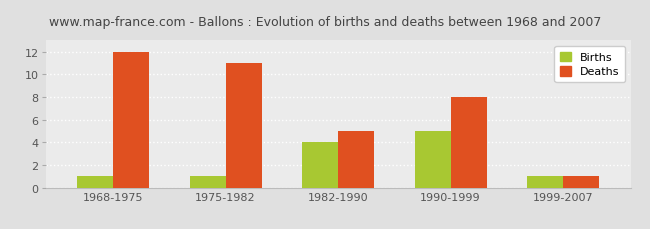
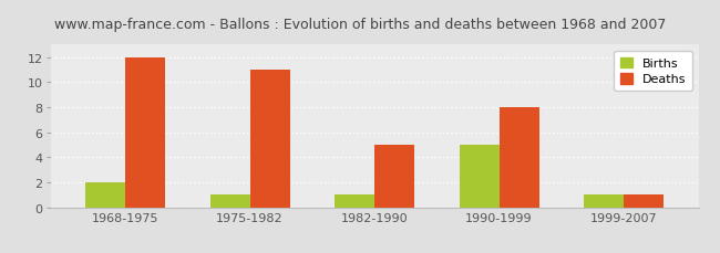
Births/1968-1975: 1 -> 2
Births/1982-1990: 4 -> 1
